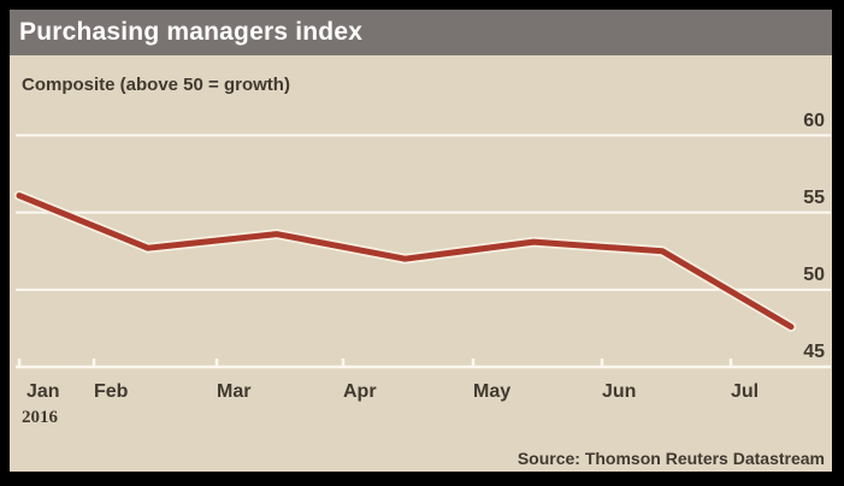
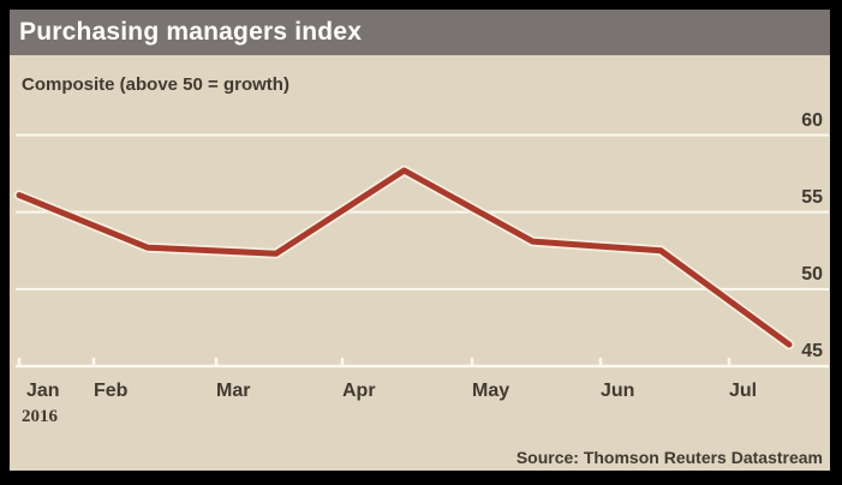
Mar: 53.6 -> 52.3
Apr: 52.0 -> 57.7
Jul: 47.6 -> 46.4
